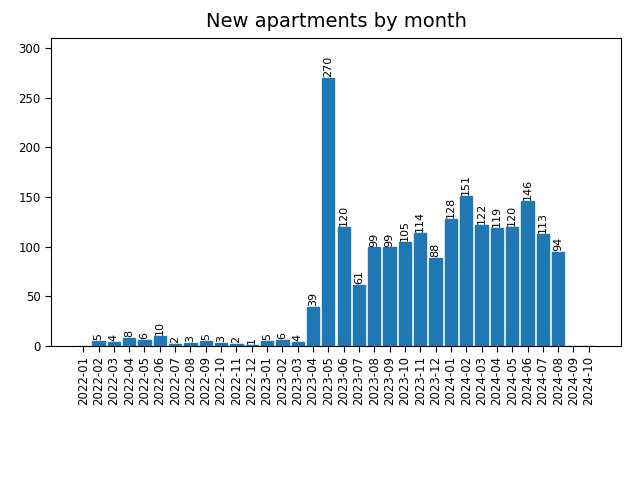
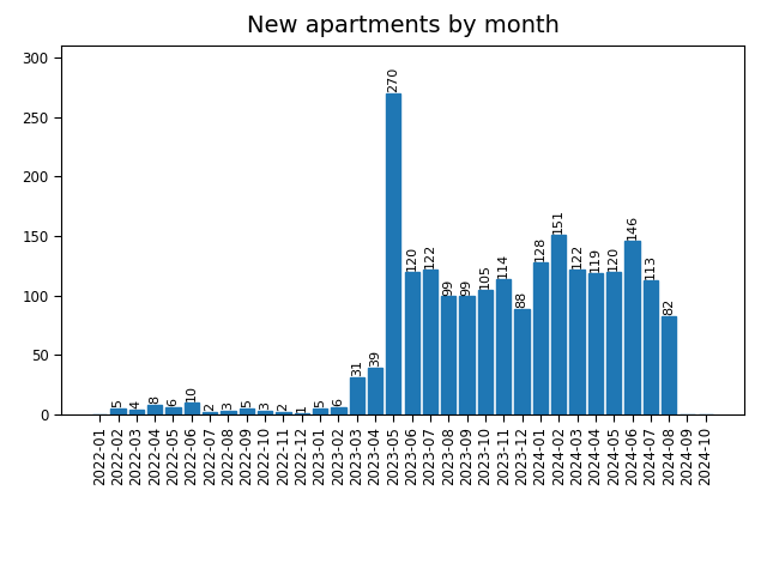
2023-03: 4 -> 31
2023-07: 61 -> 122
2024-08: 94 -> 82
